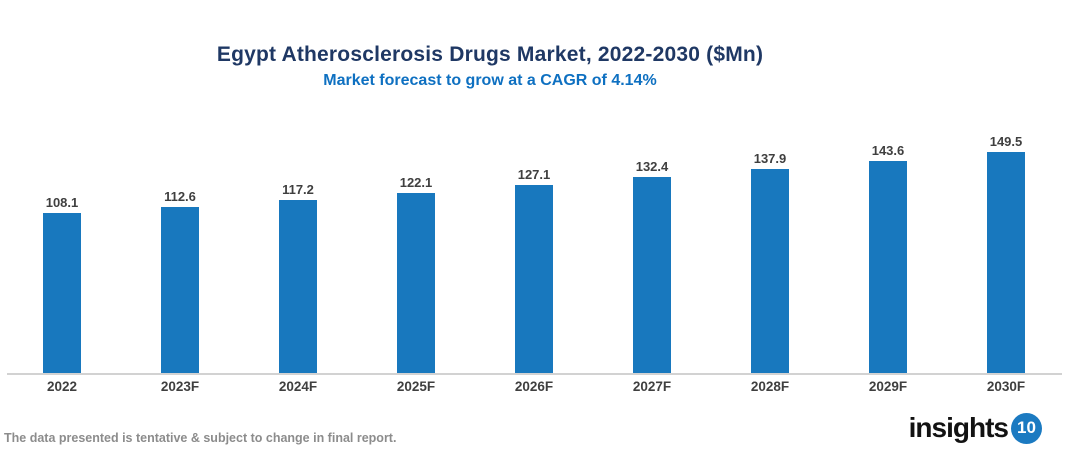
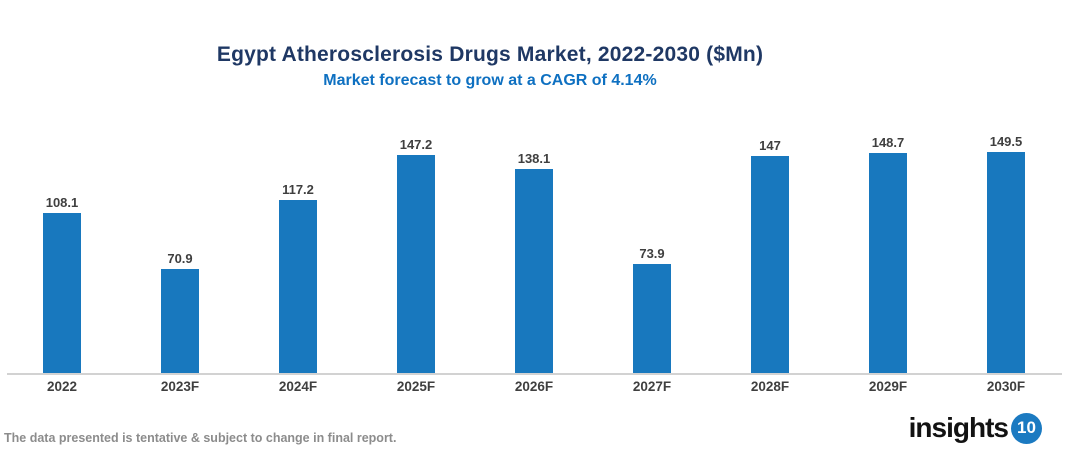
2023F: 112.6 -> 70.9
2025F: 122.1 -> 147.2
2026F: 127.1 -> 138.1
2027F: 132.4 -> 73.9
2028F: 137.9 -> 147
2029F: 143.6 -> 148.7
